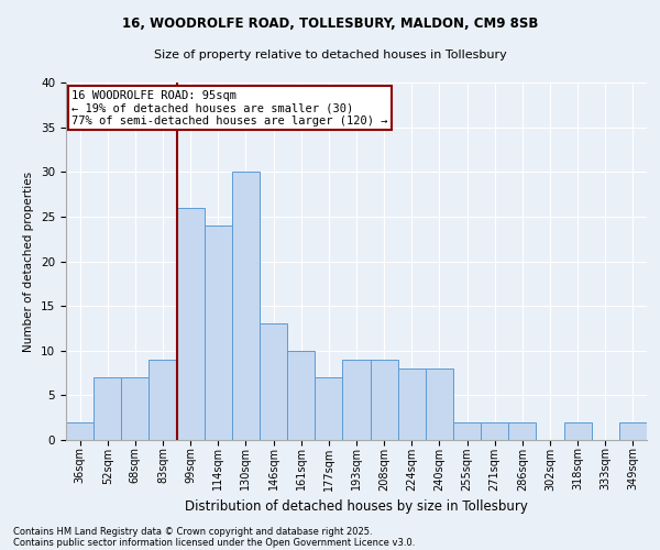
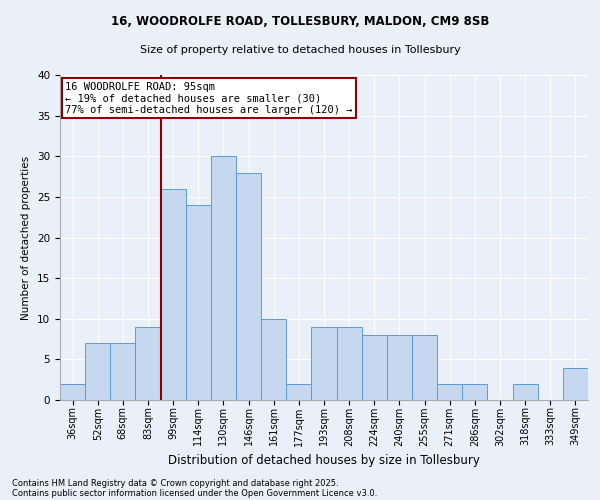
146sqm: 13 -> 28
177sqm: 7 -> 2
255sqm: 2 -> 8
349sqm: 2 -> 4
